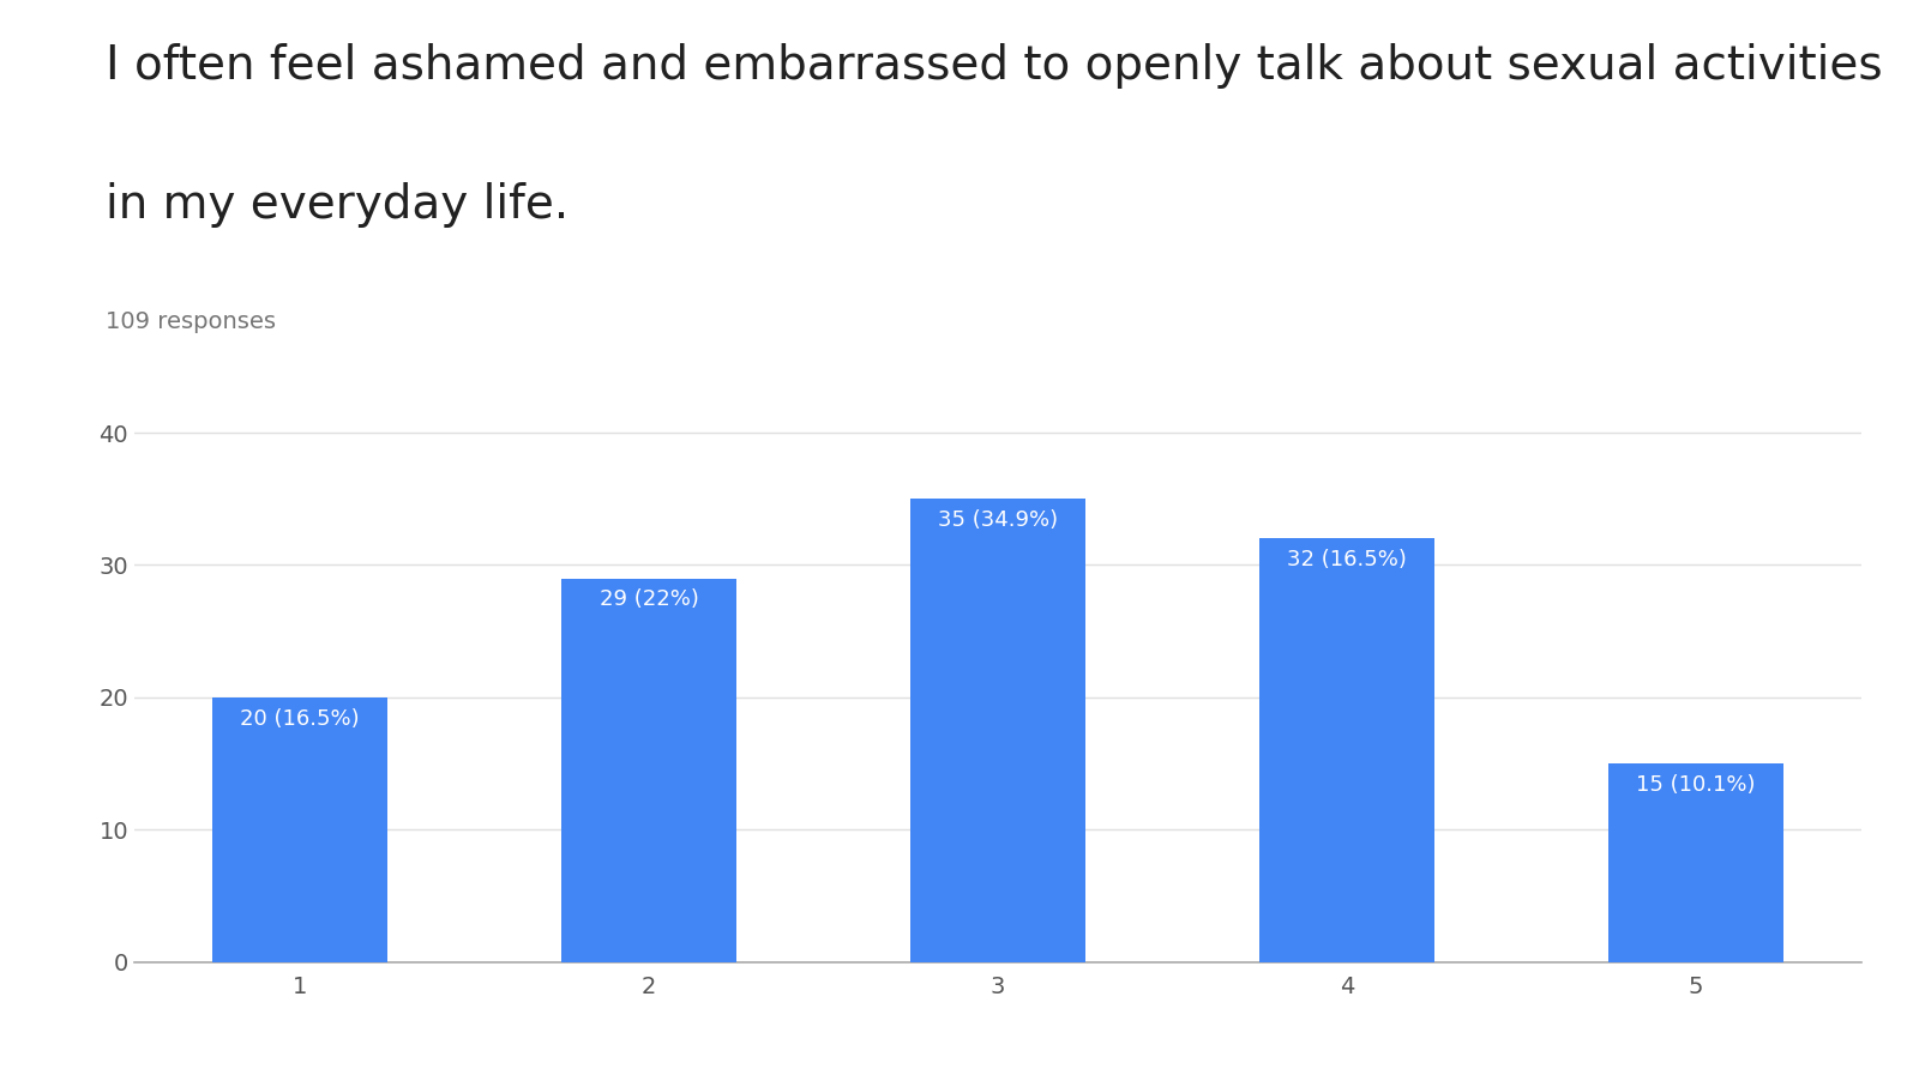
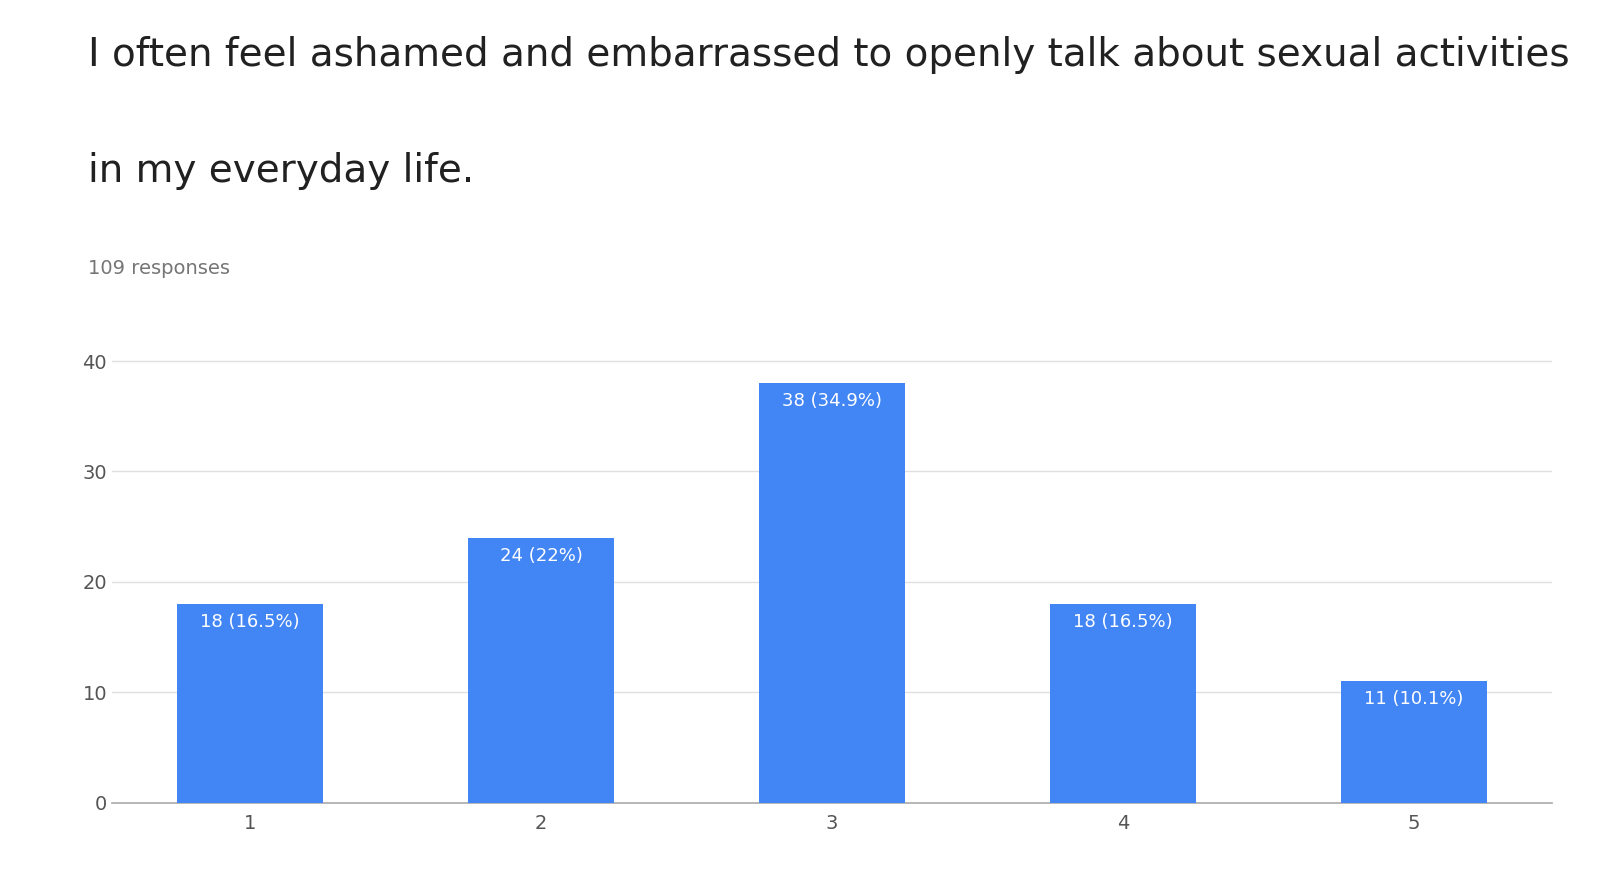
1: 20 -> 18
2: 29 -> 24
3: 35 -> 38
4: 32 -> 18
5: 15 -> 11
